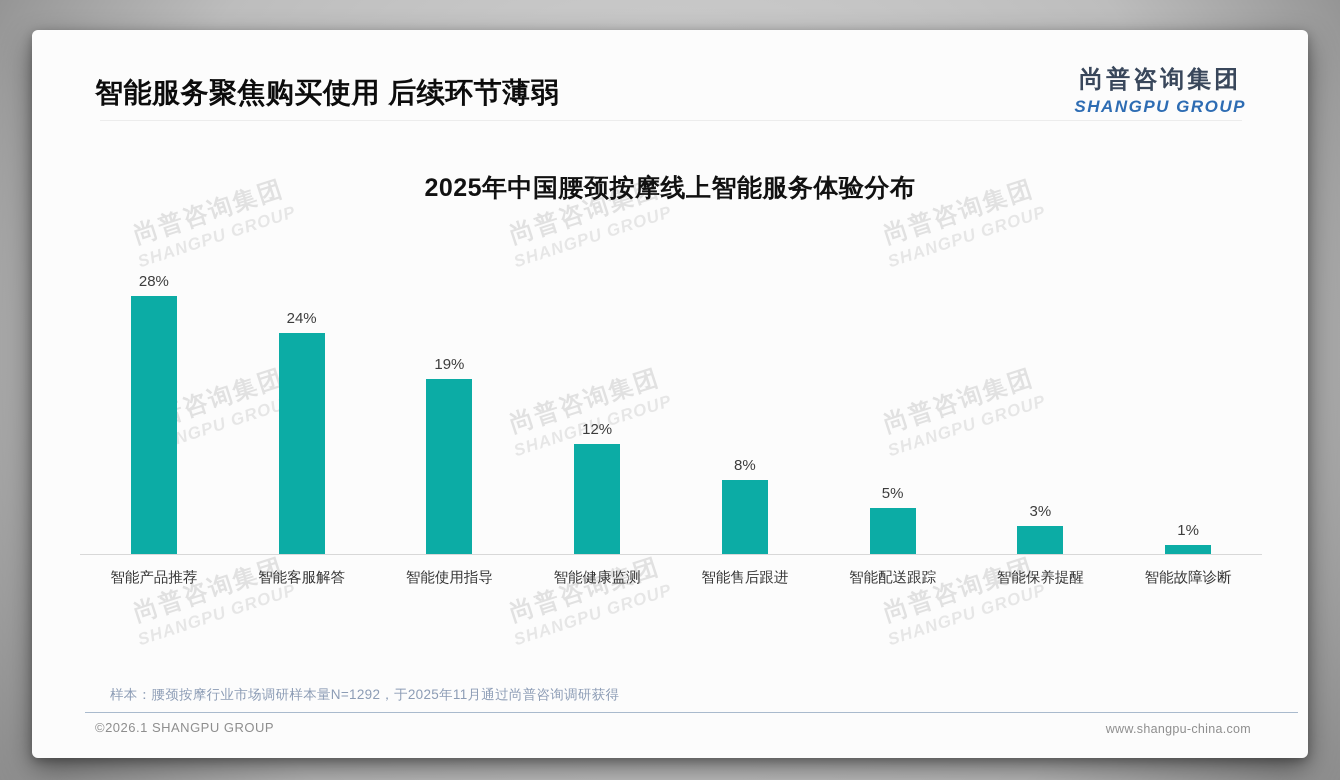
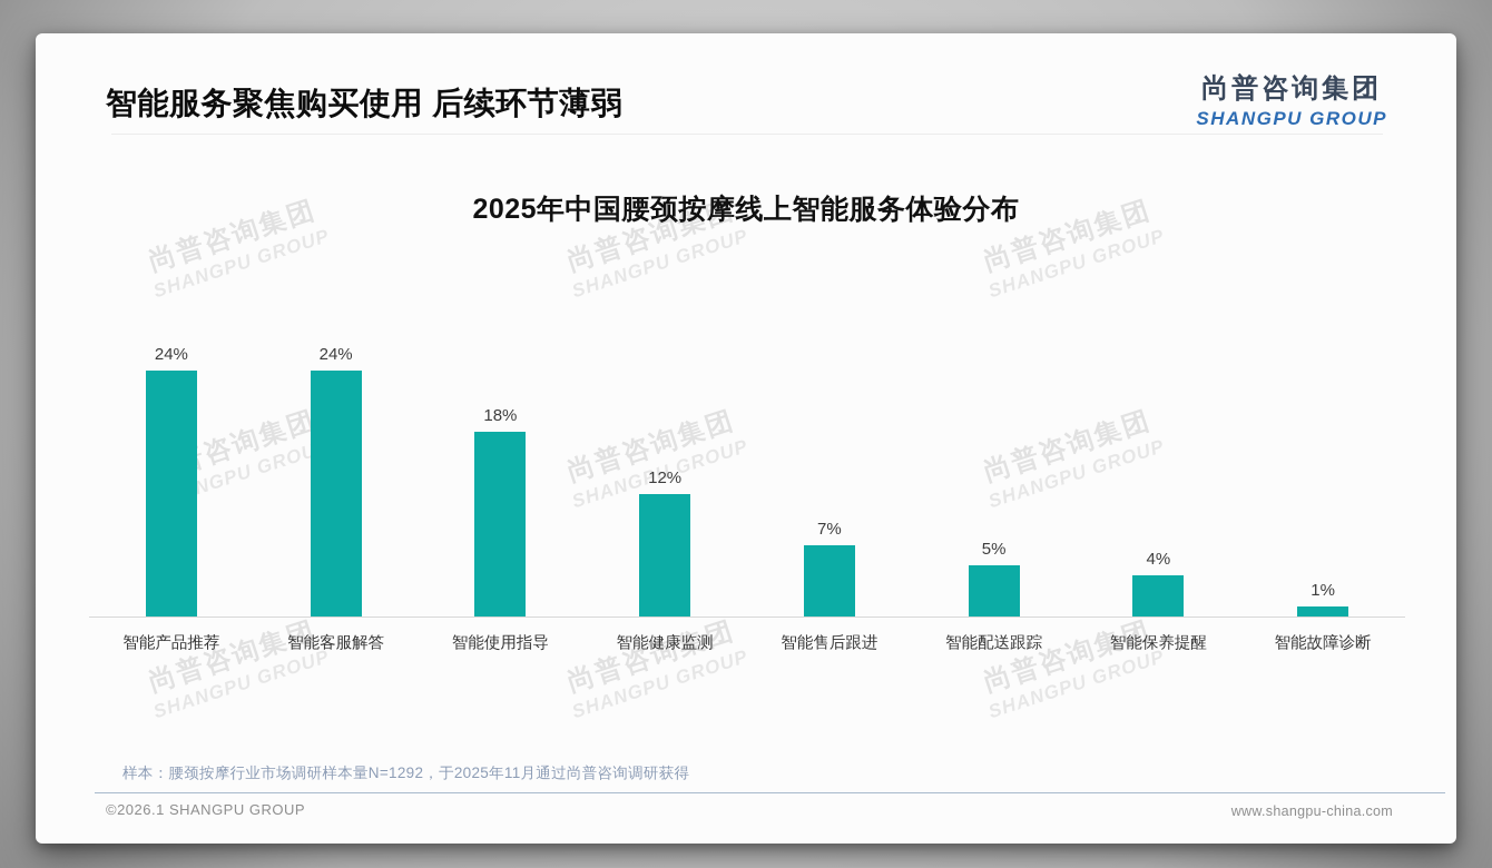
智能产品推荐: 28% -> 24%
智能使用指导: 19% -> 18%
智能售后跟进: 8% -> 7%
智能保养提醒: 3% -> 4%
